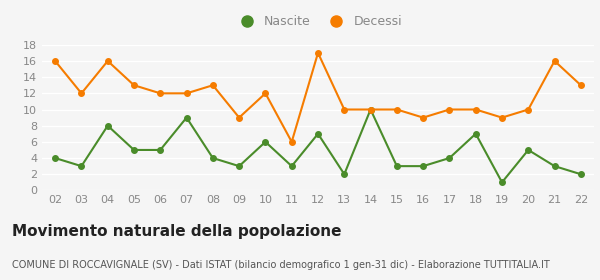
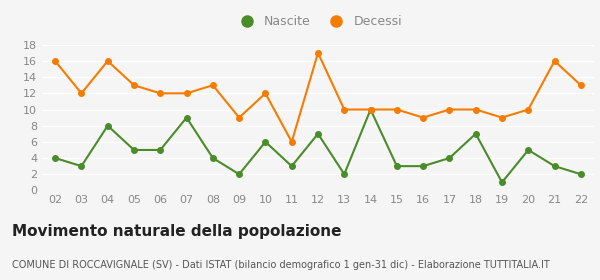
Nascite/09: 3 -> 2
